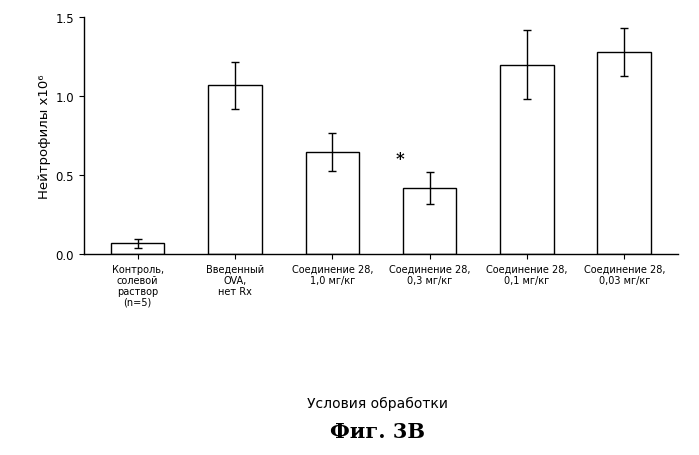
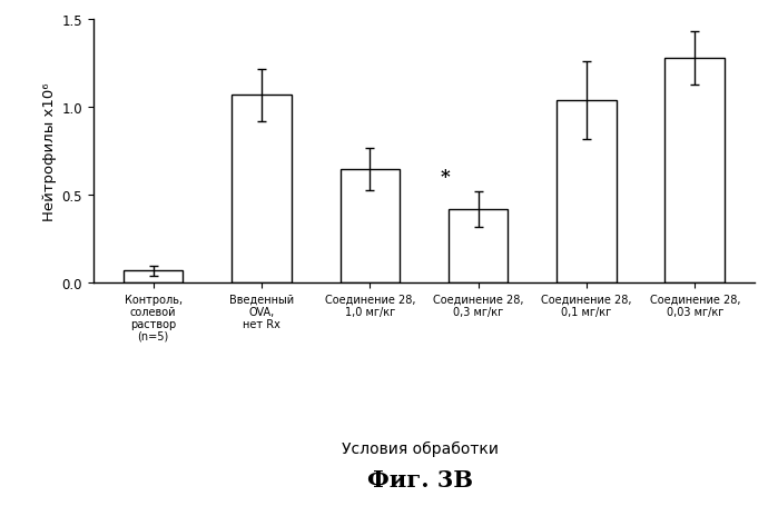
Соединение 28, 0,1 мг/кг: 1.20 -> 1.04
